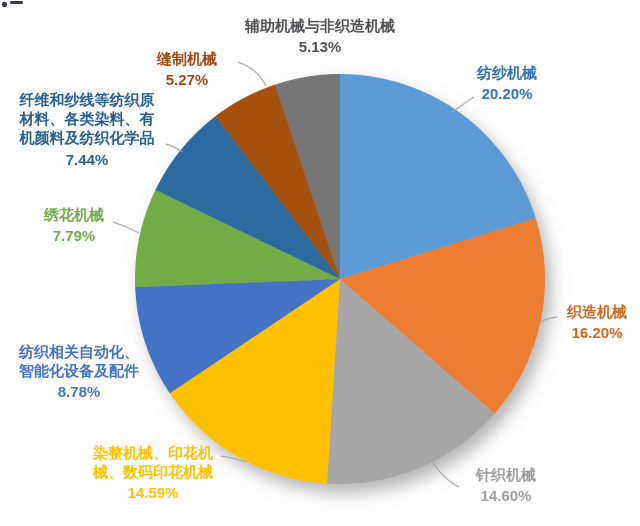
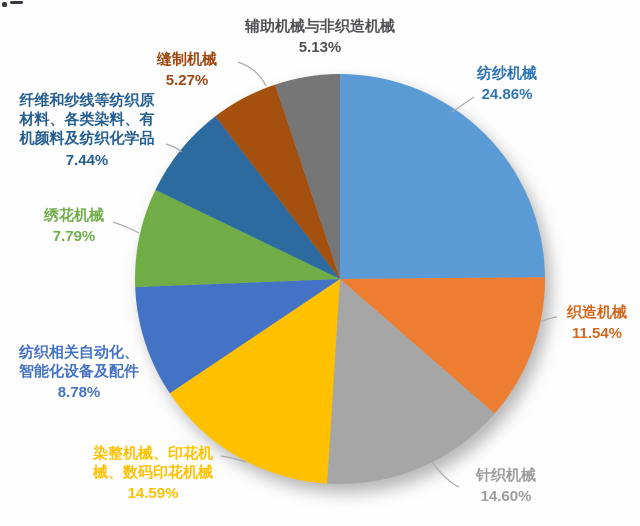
纺纱机械: 20.20% -> 24.86%
织造机械: 16.20% -> 11.54%
